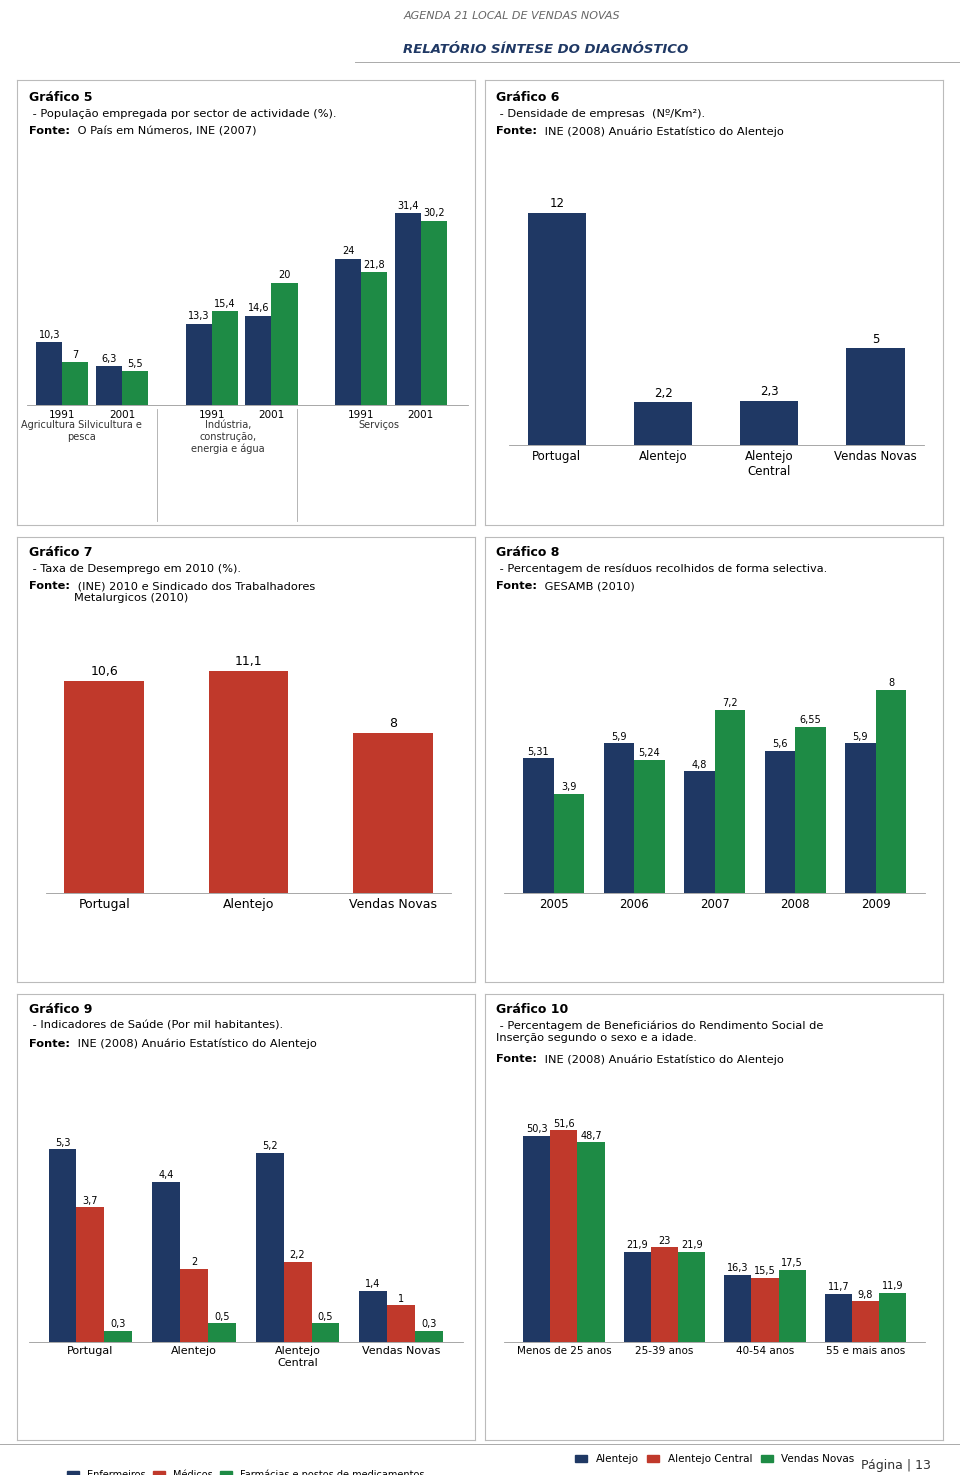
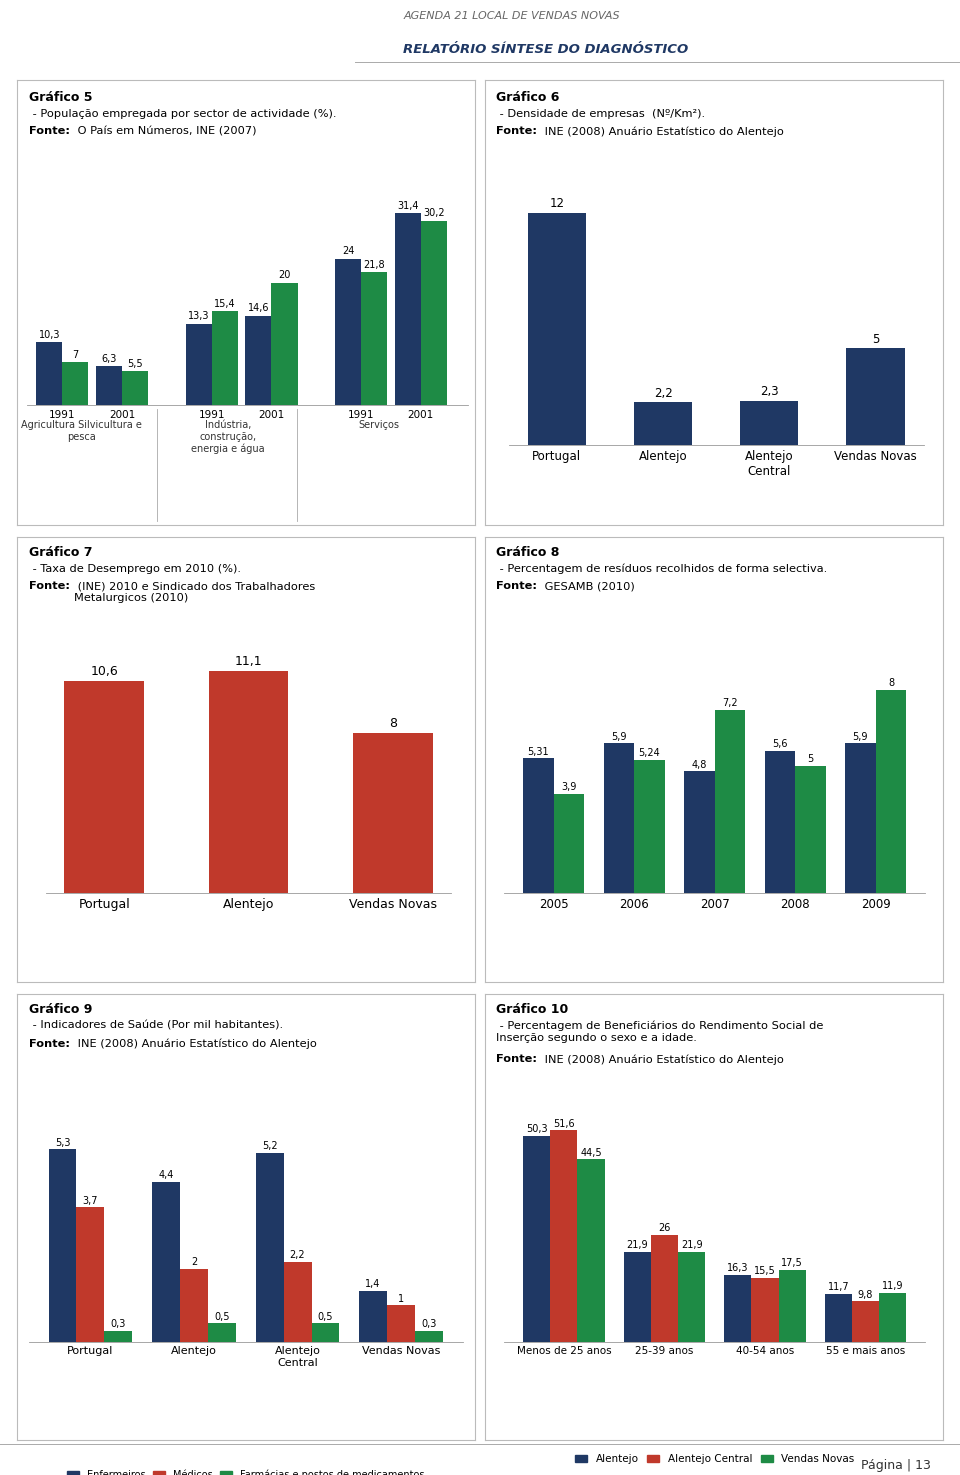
Alentejo Central/2008: 6,55 -> 5
Vendas Novas/Menos de 25 anos: 48,7 -> 44,5
Alentejo Central/25-39 anos: 23 -> 26
